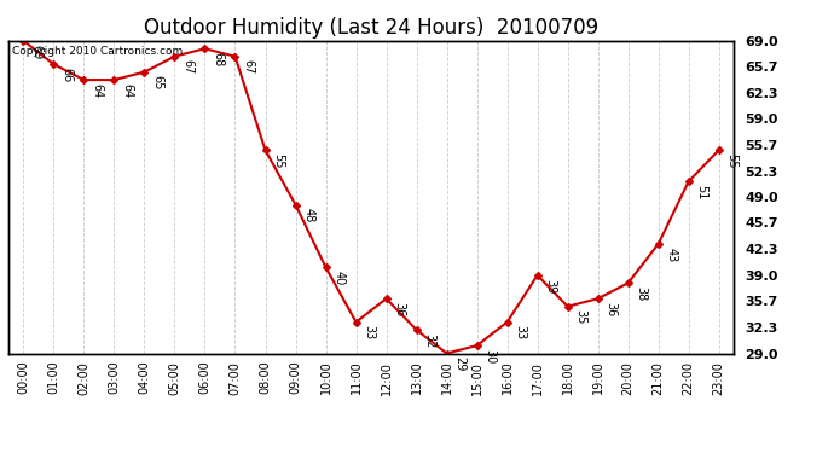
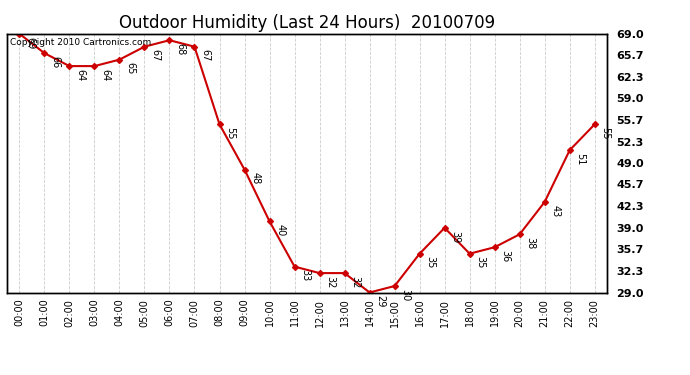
12:00: 36 -> 32
16:00: 33 -> 35
